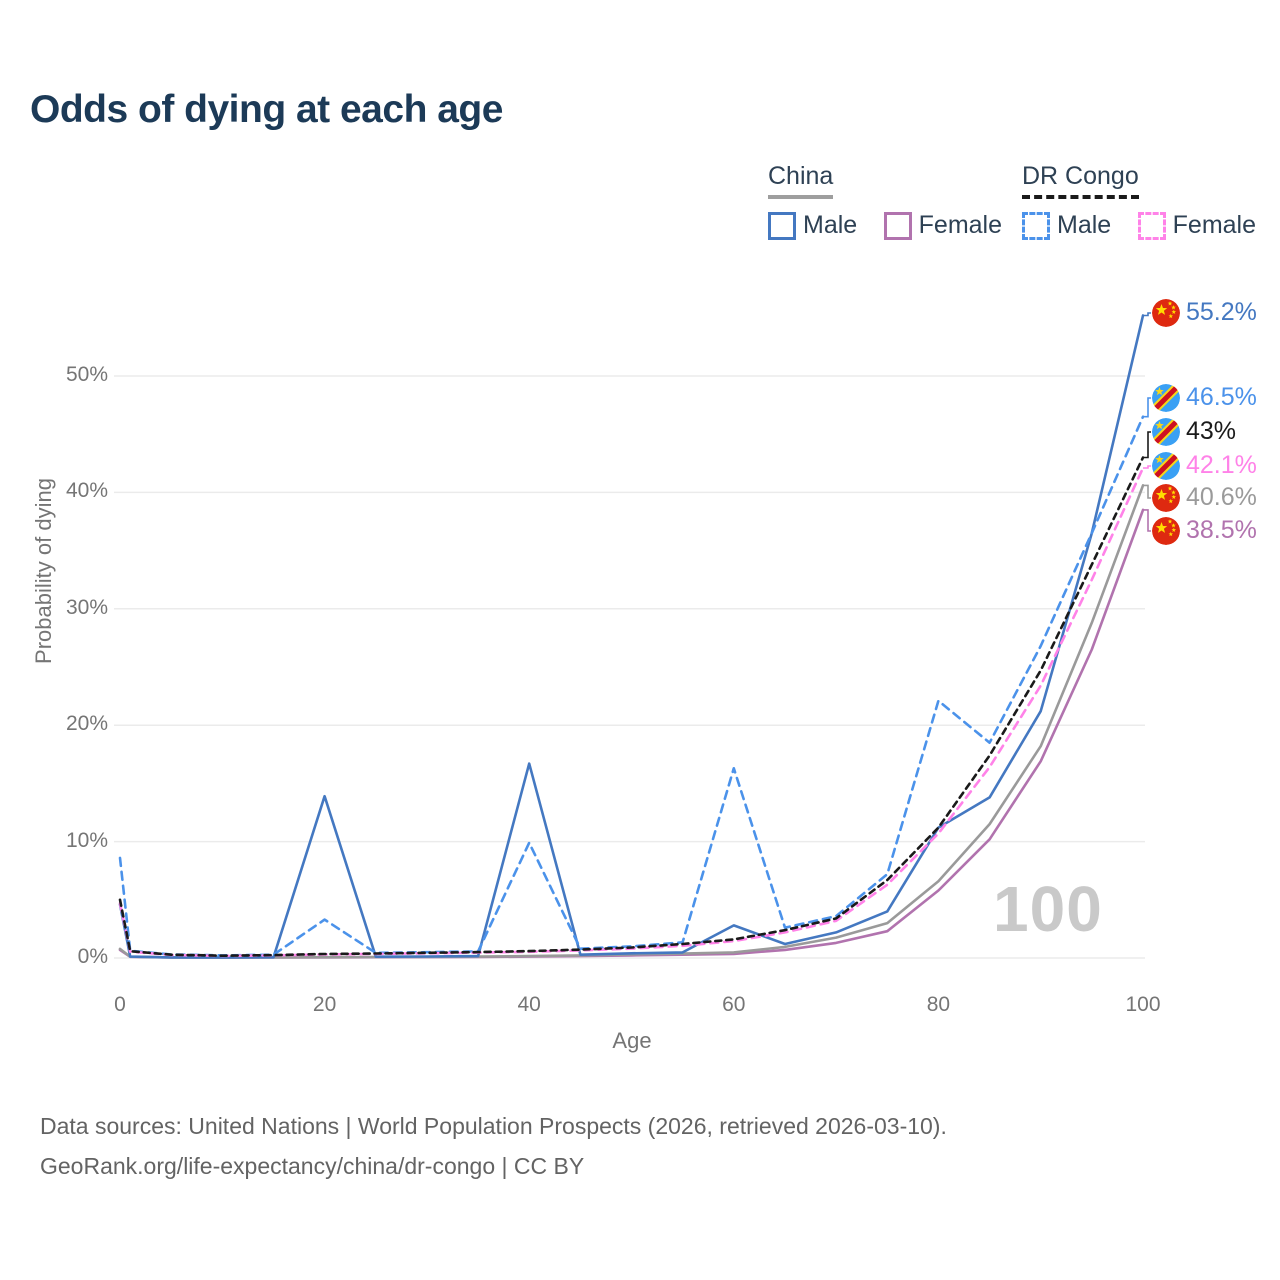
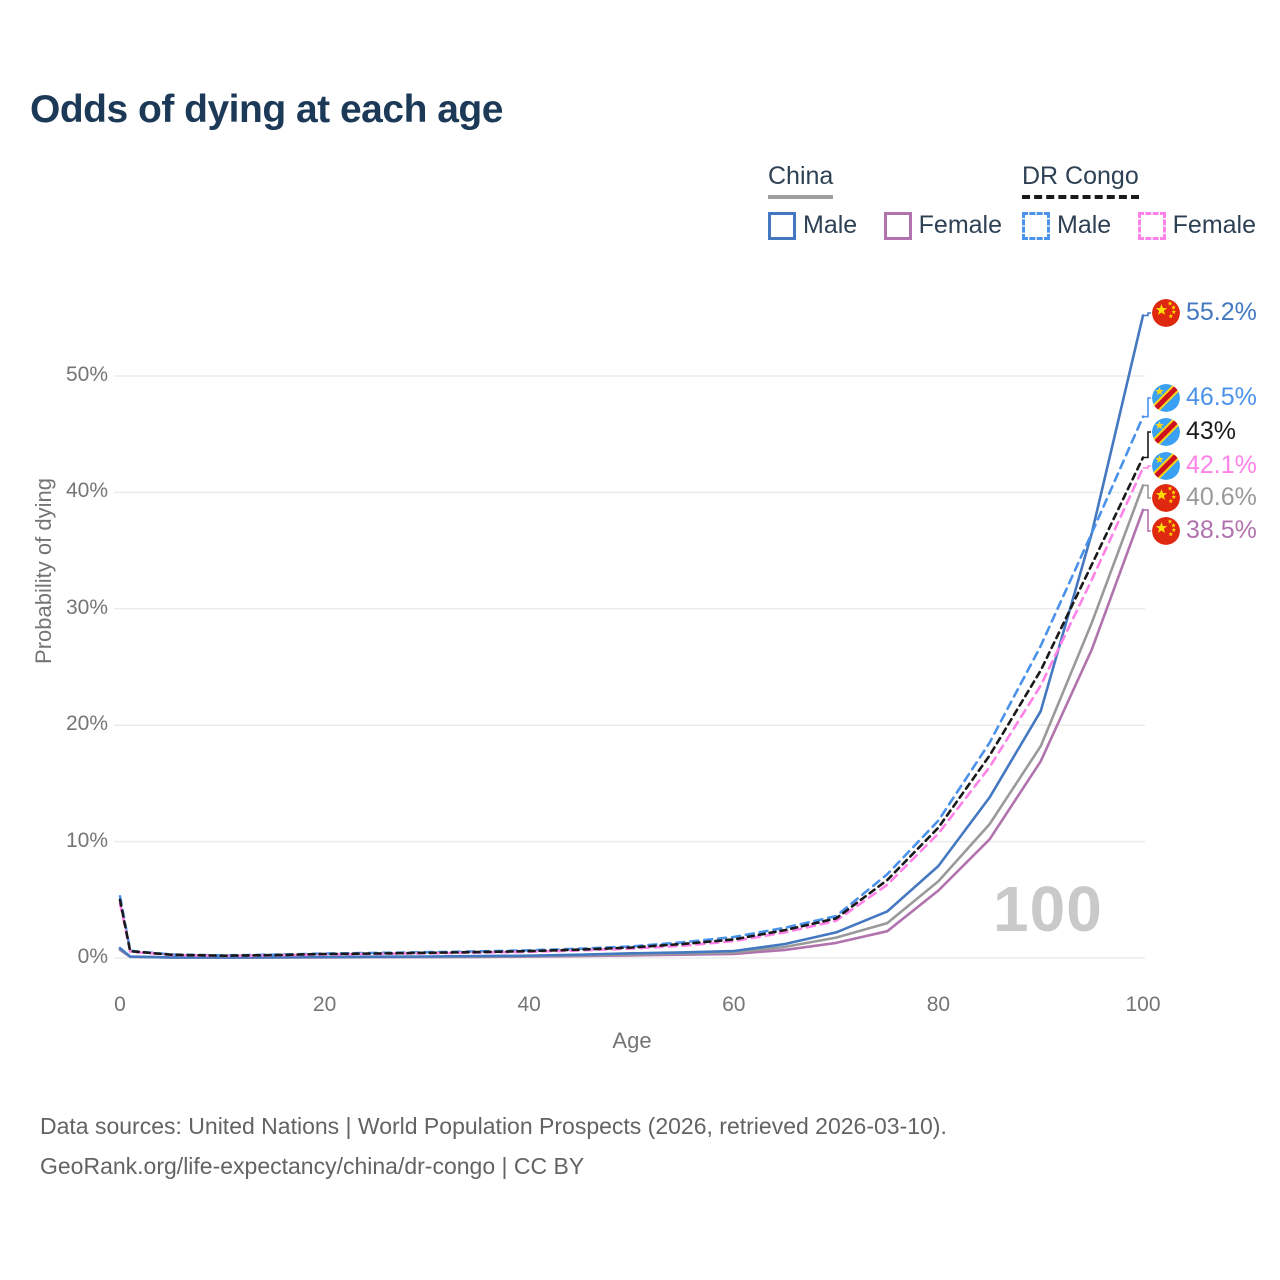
China Male/0: 4.6% -> 0.8%
DR Congo Male/0: 8.6% -> 5.3%
China Male/20: 13.9% -> 0.1%
DR Congo Male/20: 3.3% -> 0.4%
China Male/40: 16.7% -> 0.2%
DR Congo Male/40: 9.9% -> 0.7%
China Male/60: 2.8% -> 0.6%
DR Congo Male/60: 16.3% -> 1.8%
China Male/80: 11.2% -> 7.9%
DR Congo Male/80: 22.1% -> 11.8%
